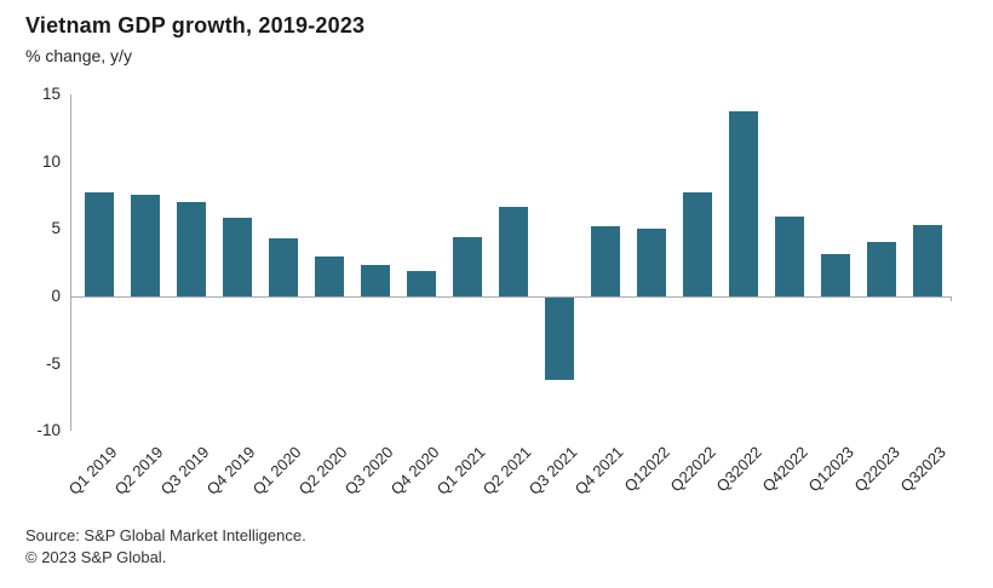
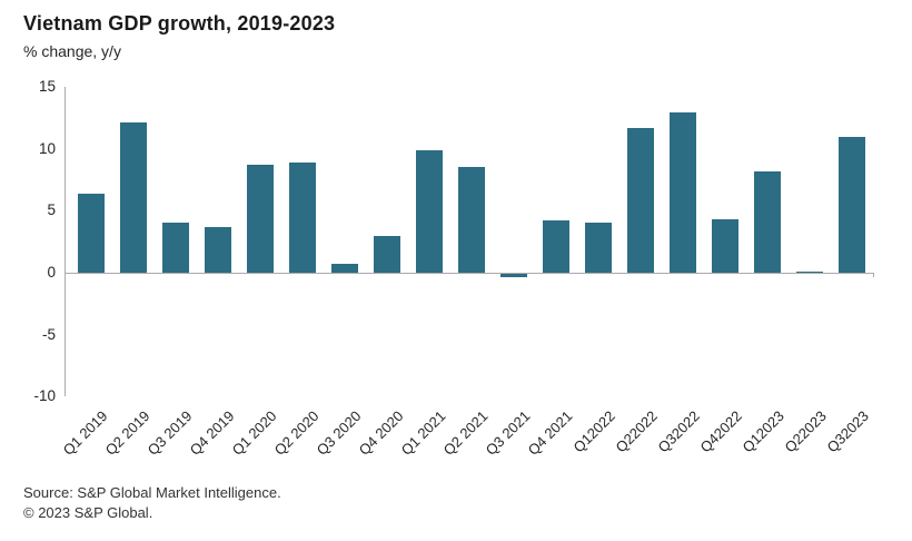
Q1 2019: 7.7 -> 6.4
Q2 2019: 7.5 -> 12.1
Q3 2019: 7.0 -> 4.0
Q4 2019: 5.8 -> 3.7
Q1 2020: 4.3 -> 8.7
Q2 2020: 3.0 -> 8.9
Q3 2020: 2.3 -> 0.7
Q4 2020: 1.9 -> 3.0
Q1 2021: 4.4 -> 9.9
Q2 2021: 6.6 -> 8.5
Q3 2021: -6.1 -> -0.3
Q4 2021: 5.2 -> 4.2
Q12022: 5.0 -> 4.0
Q22022: 7.7 -> 11.7
Q32022: 13.7 -> 12.9
Q42022: 5.9 -> 4.3
Q12023: 3.1 -> 8.2
Q22023: 4.0 -> 0.1
Q32023: 5.3 -> 11.0
